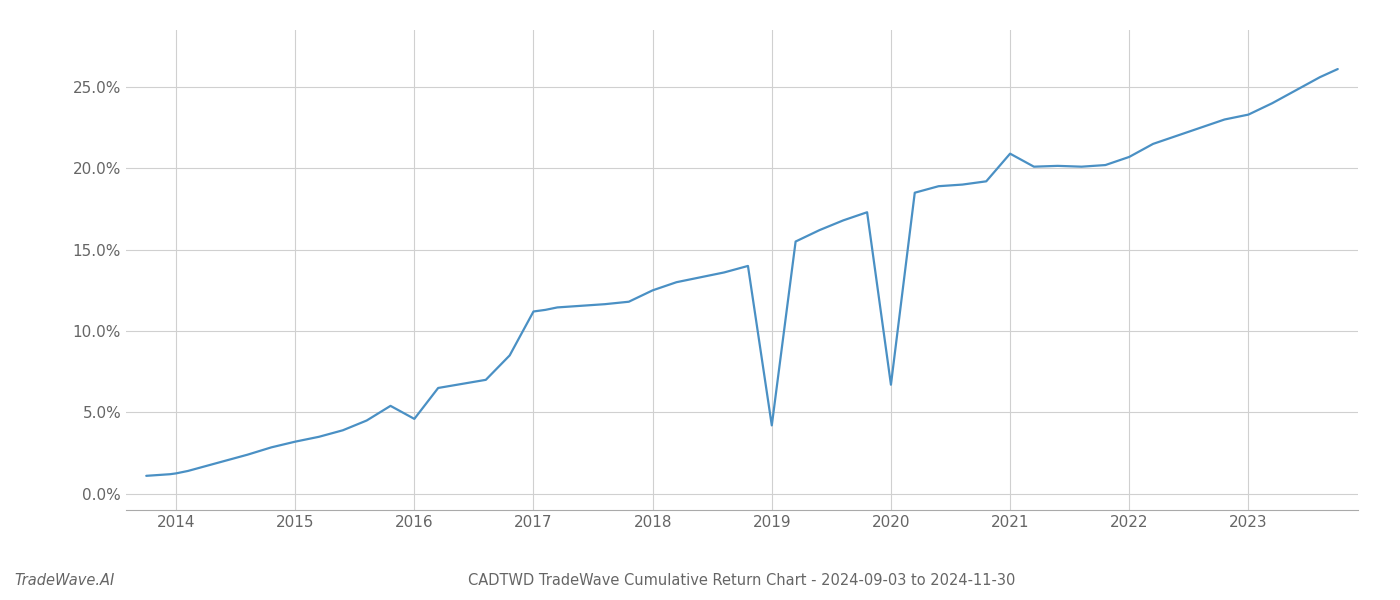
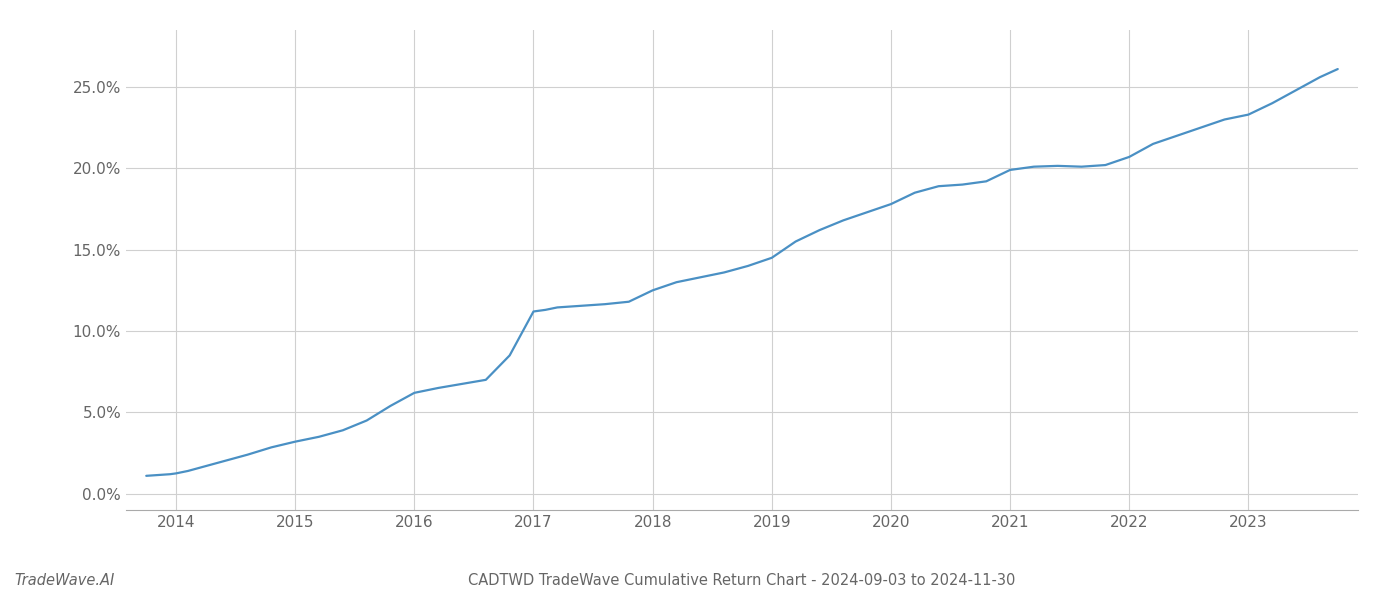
2016: 4.6% -> 6.2%
2019: 4.2% -> 14.5%
2020: 6.7% -> 17.8%
2021: 20.9% -> 19.9%
